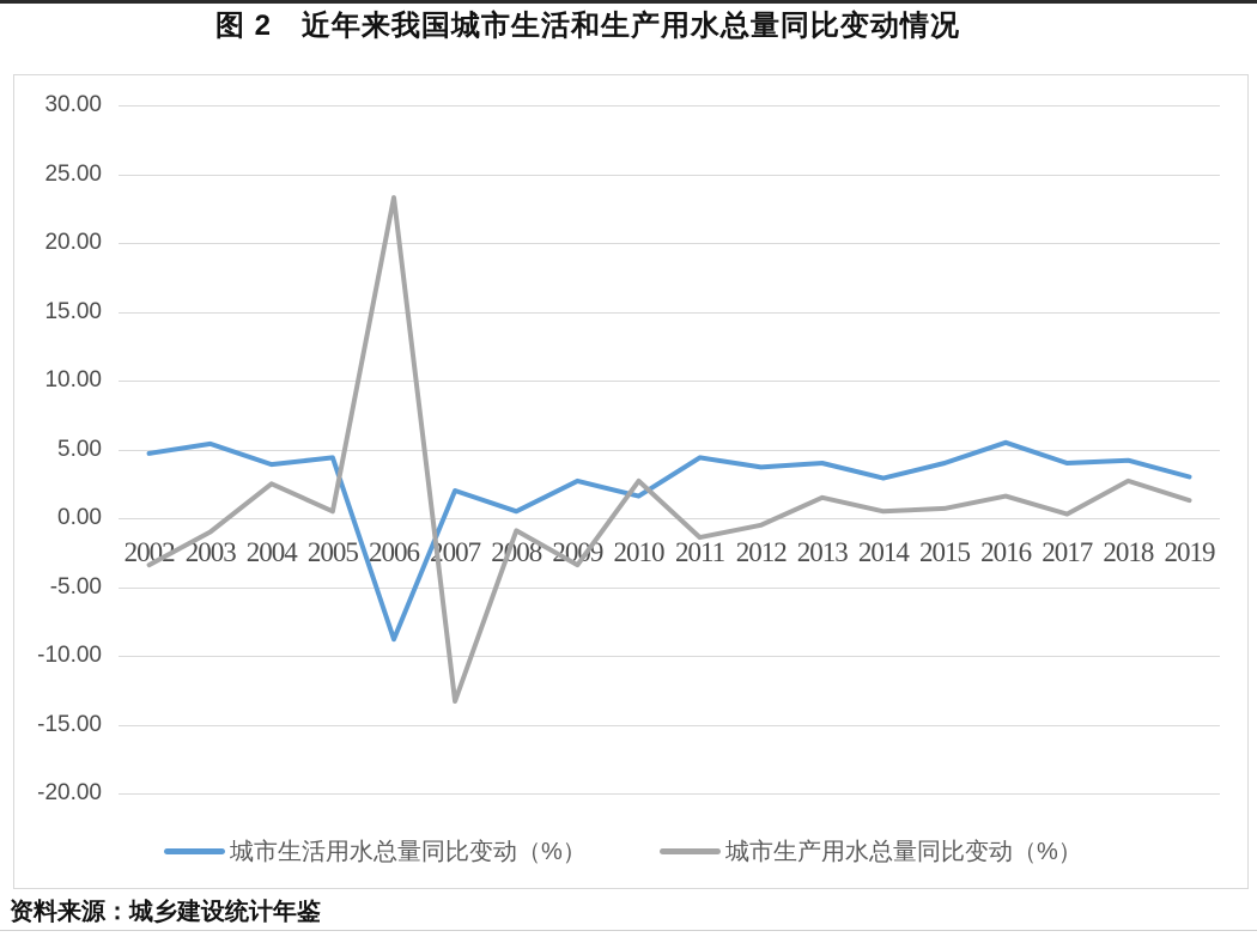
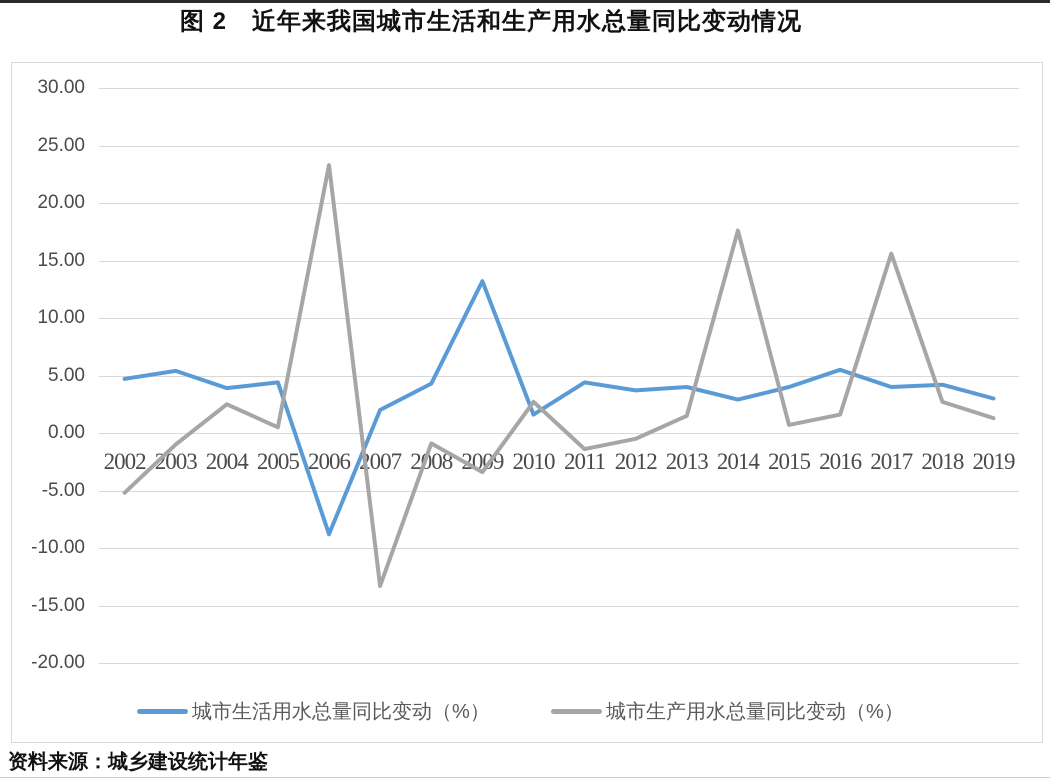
城市生产用水总量同比变动（%）/2002: -3.4 -> -5.2
城市生活用水总量同比变动（%）/2008: 0.5 -> 4.3
城市生活用水总量同比变动（%）/2009: 2.7 -> 13.2
城市生产用水总量同比变动（%）/2014: 0.5 -> 17.6
城市生产用水总量同比变动（%）/2017: 0.3 -> 15.6
